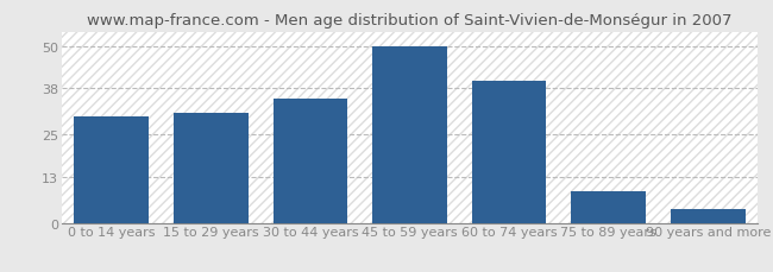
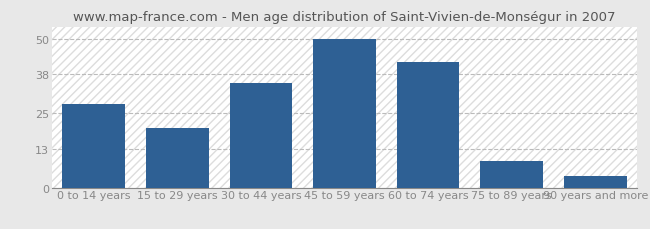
0 to 14 years: 30 -> 28
15 to 29 years: 31 -> 20
60 to 74 years: 40 -> 42
